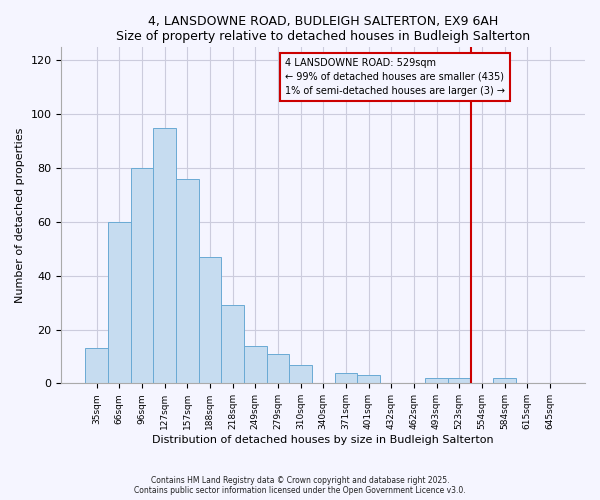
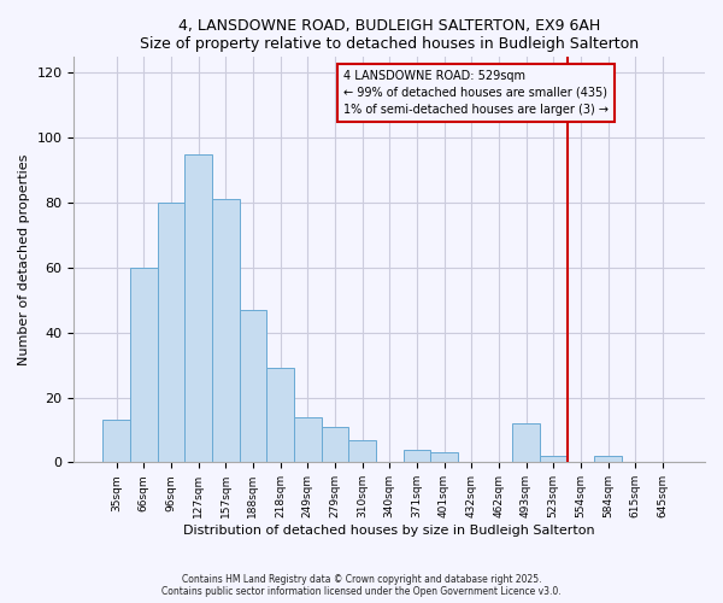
157sqm: 76 -> 81
493sqm: 2 -> 12
